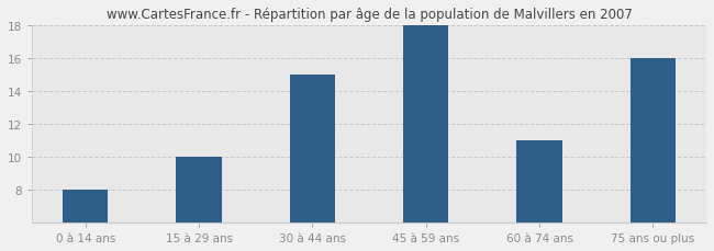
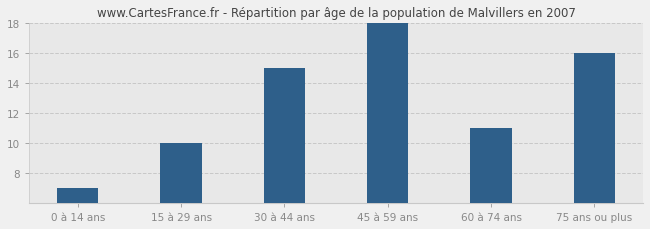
0 à 14 ans: 8 -> 7
